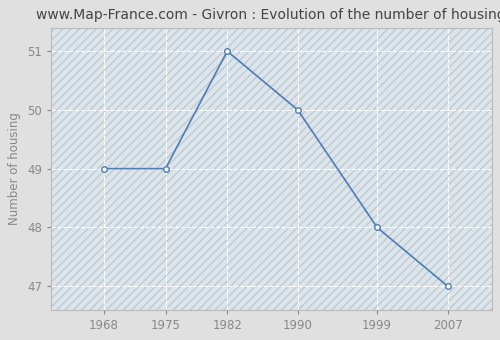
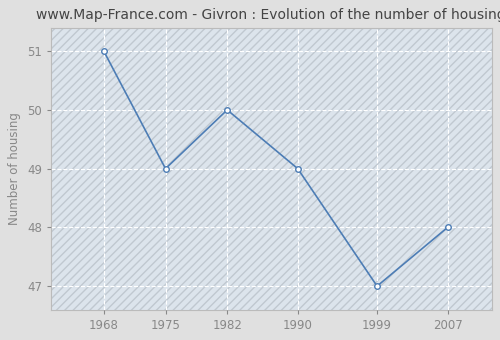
1968: 49 -> 51
1982: 51 -> 50
1990: 50 -> 49
1999: 48 -> 47
2007: 47 -> 48
